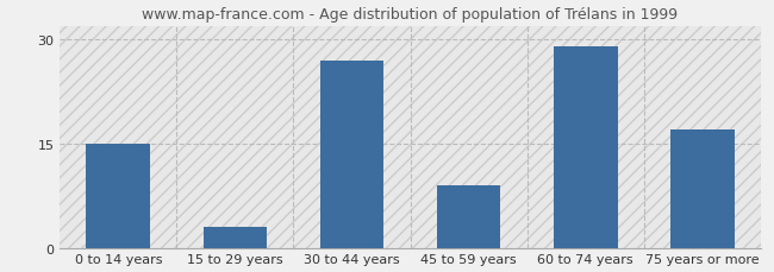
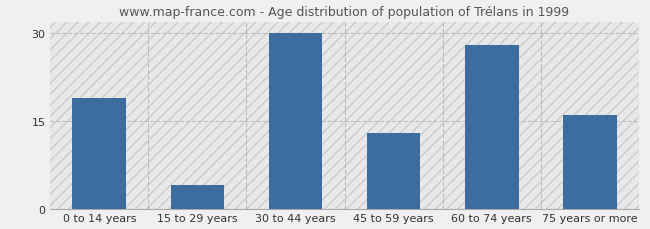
0 to 14 years: 15 -> 19
15 to 29 years: 3 -> 4
30 to 44 years: 27 -> 30
45 to 59 years: 9 -> 13
60 to 74 years: 29 -> 28
75 years or more: 17 -> 16
